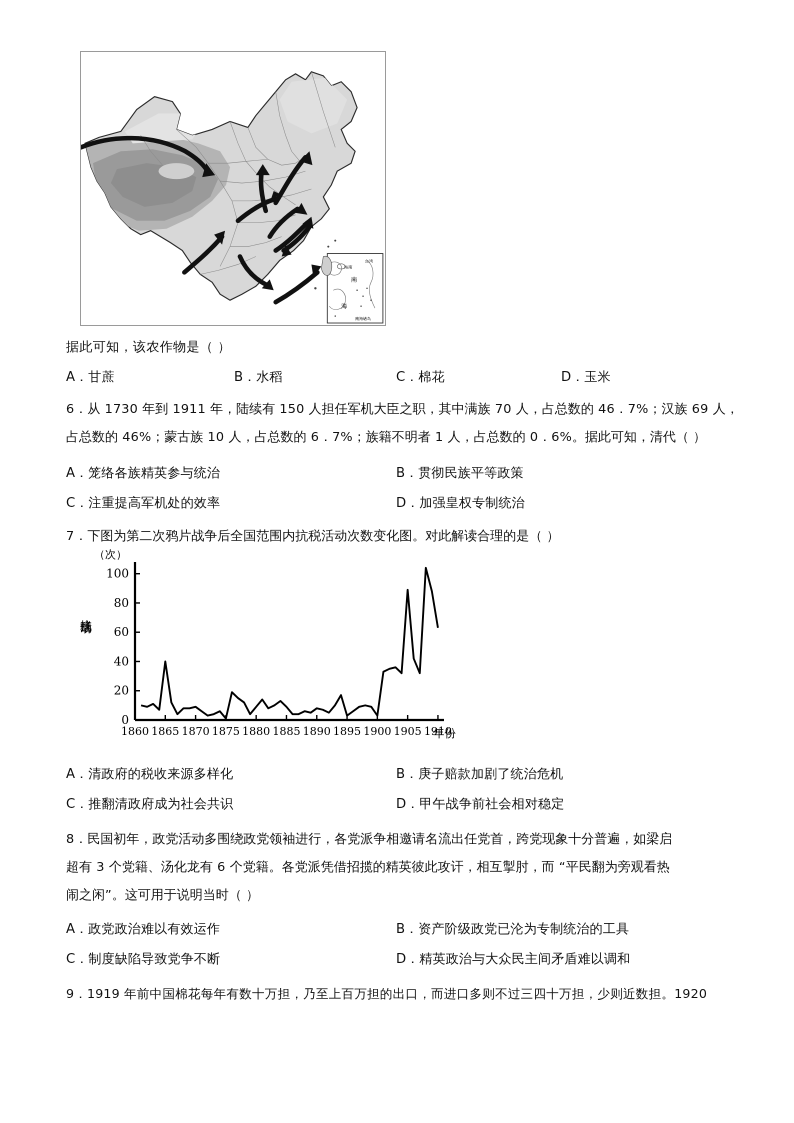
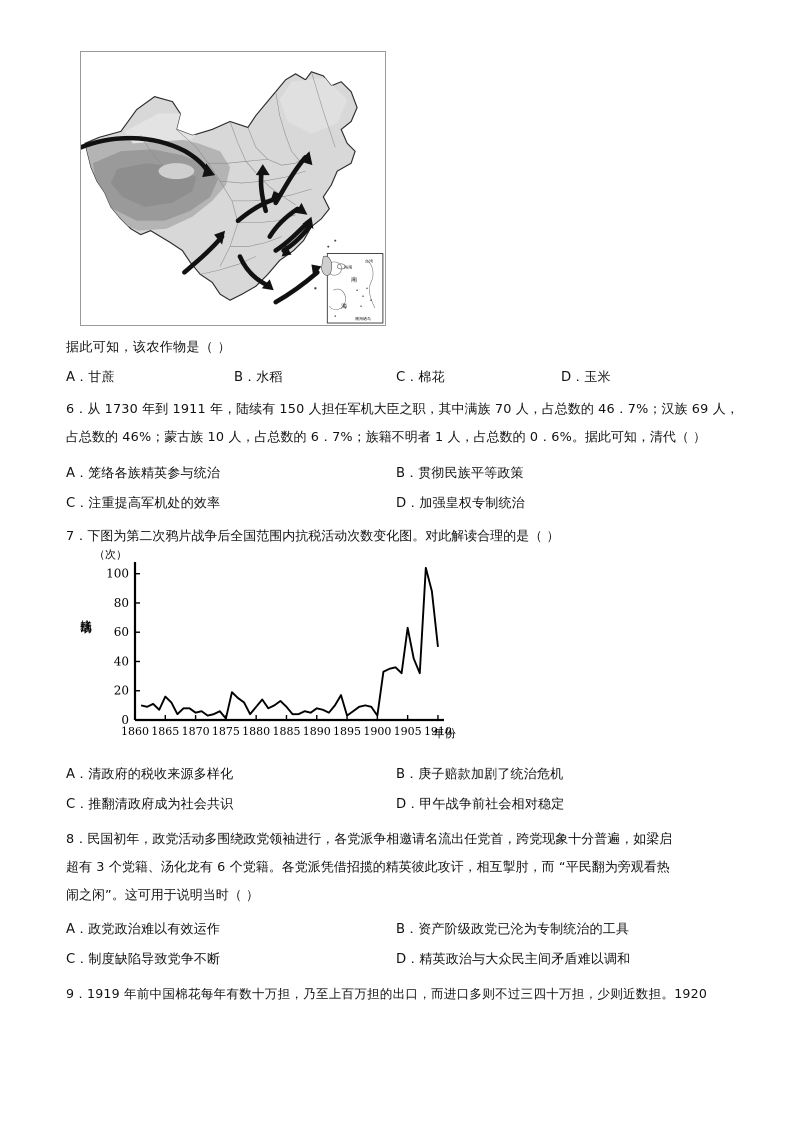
1865: 40 -> 16
1870: 9 -> 5
1905: 89 -> 63
1910: 63 -> 50
